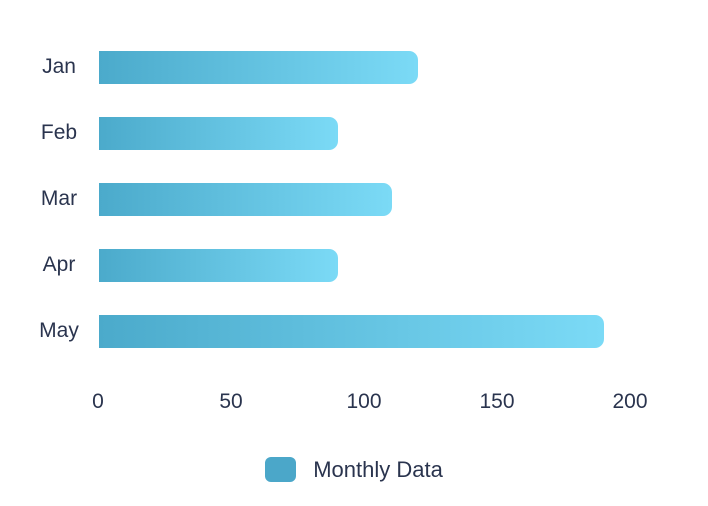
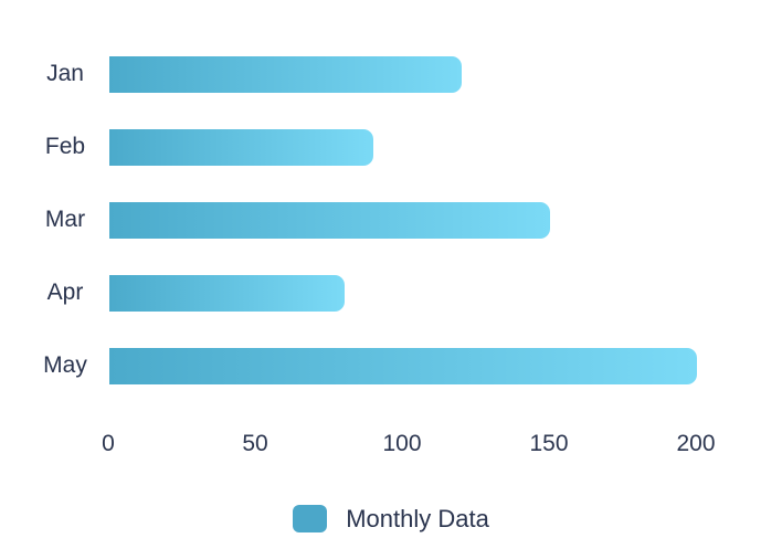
Mar: 110 -> 150
Apr: 90 -> 80
May: 190 -> 200
